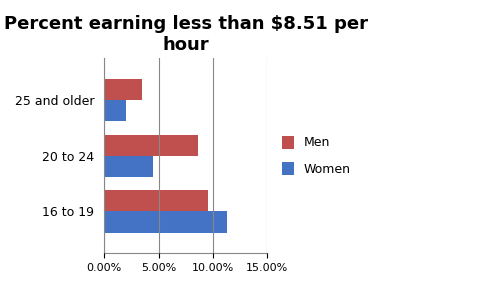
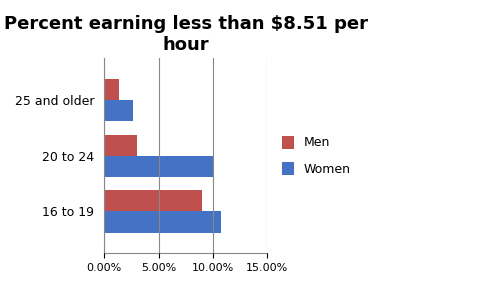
Men/25 and older: 3.5% -> 1.4%
Women/25 and older: 2.0% -> 2.6%
Men/20 to 24: 8.6% -> 3.0%
Women/20 to 24: 4.5% -> 10.1%
Men/16 to 19: 9.5% -> 9.0%
Women/16 to 19: 11.3% -> 10.7%
